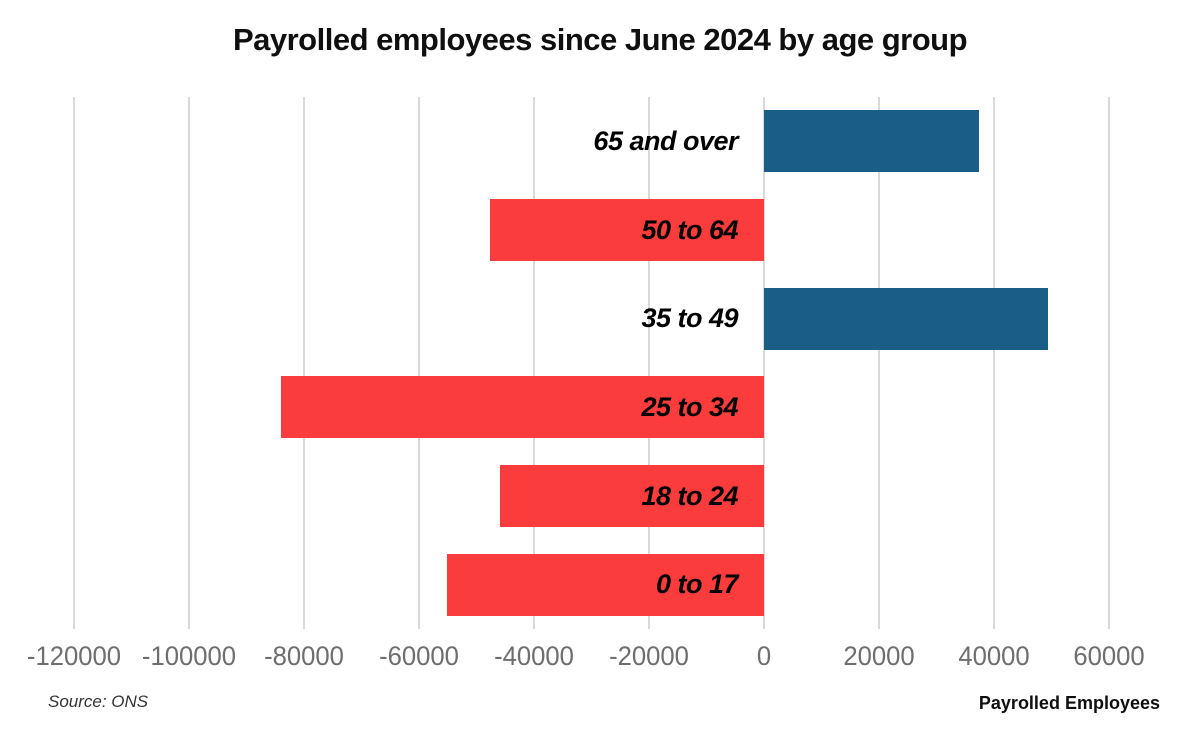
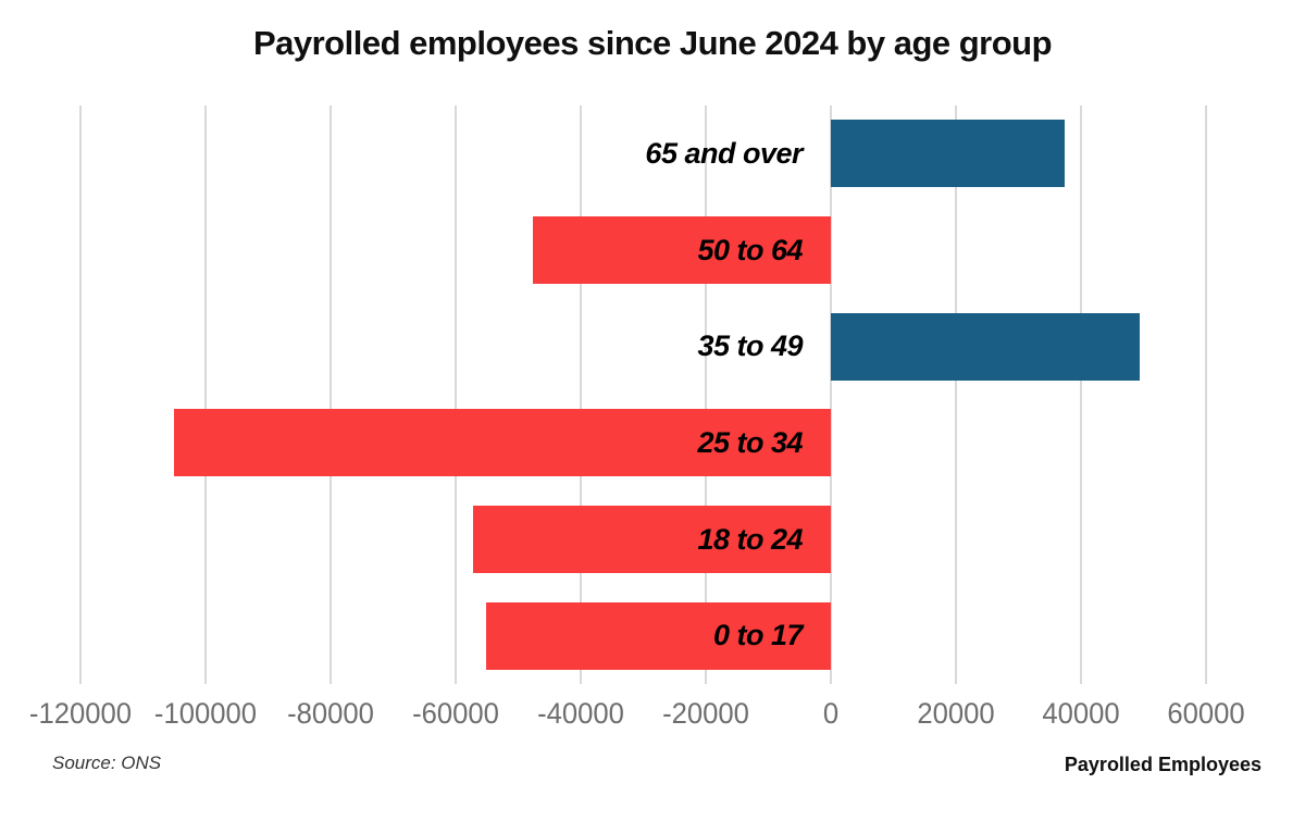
25 to 34: -84000 -> -105000
18 to 24: -46000 -> -57000
